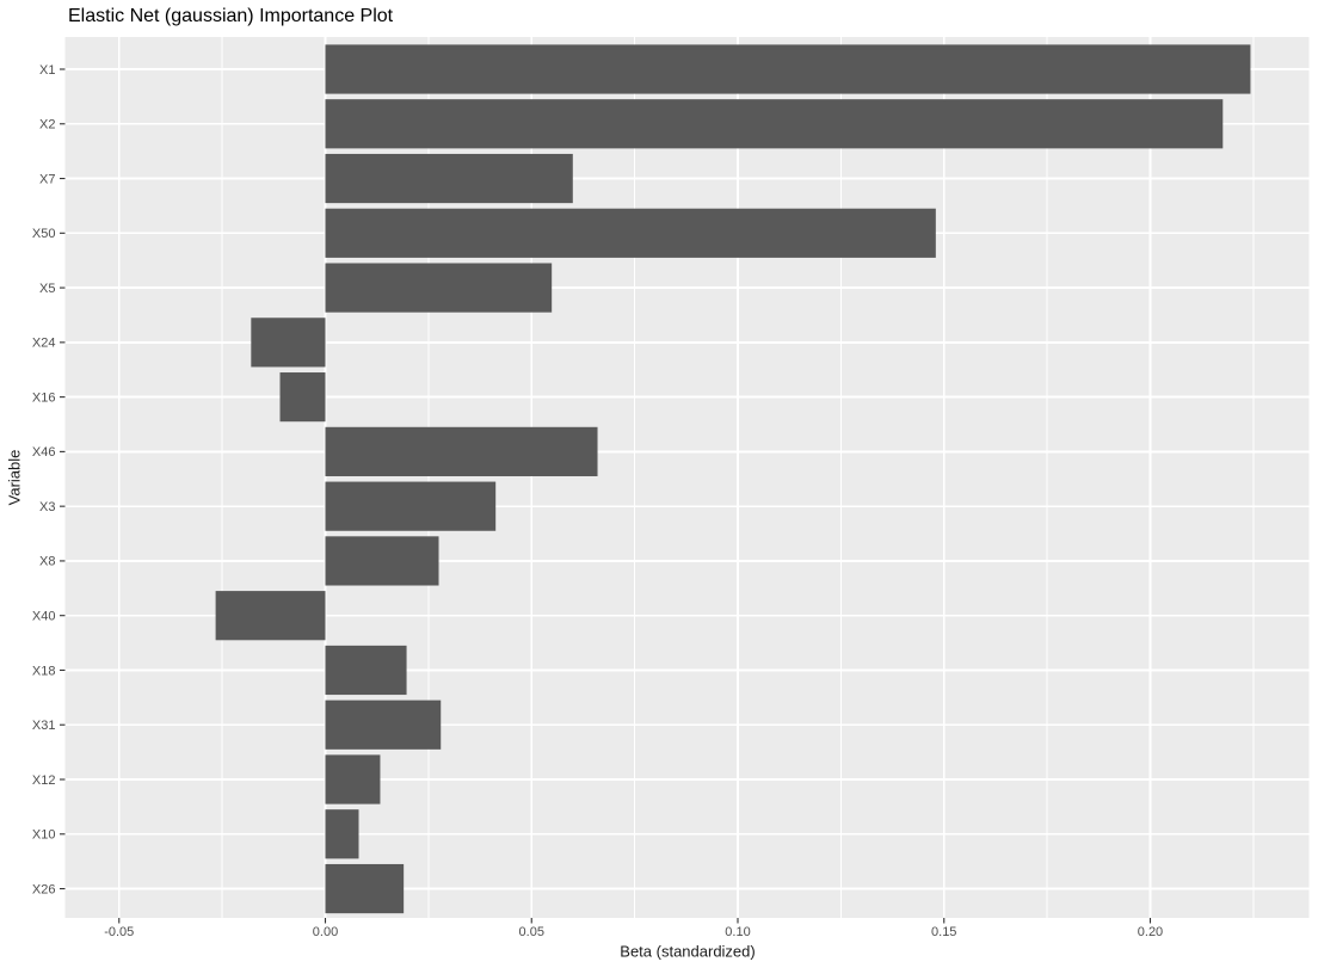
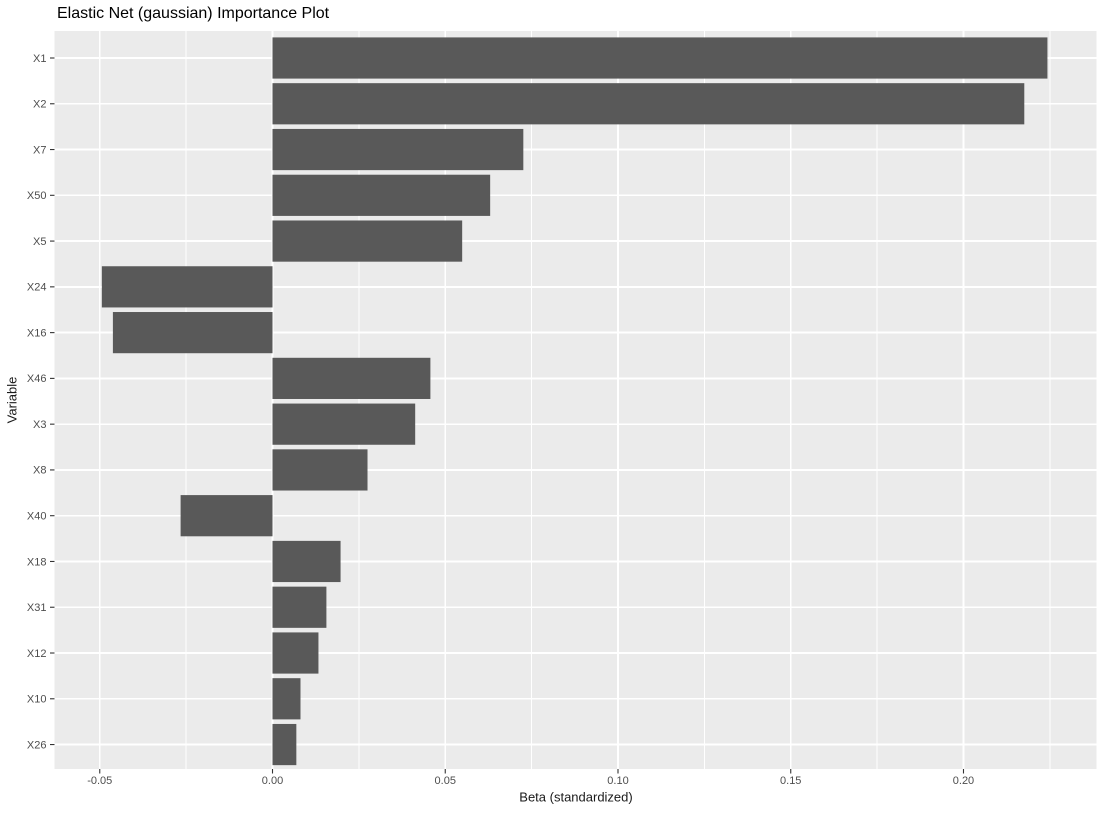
X7: 0.060 -> 0.073
X50: 0.148 -> 0.063
X24: -0.018 -> -0.049
X16: -0.011 -> -0.046
X46: 0.066 -> 0.046
X31: 0.028 -> 0.016
X26: 0.019 -> 0.007
